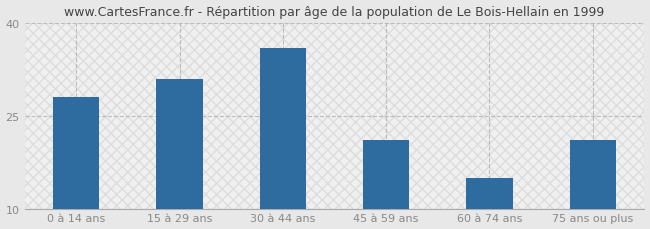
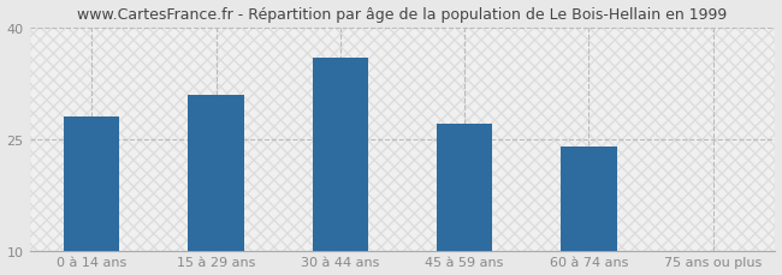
45 à 59 ans: 21 -> 27
60 à 74 ans: 15 -> 24
75 ans ou plus: 21 -> 10
